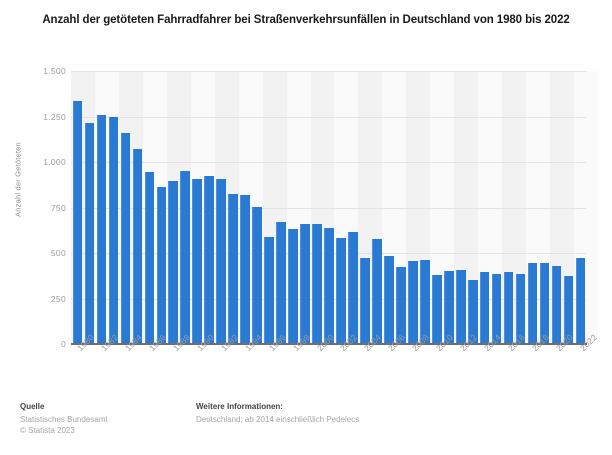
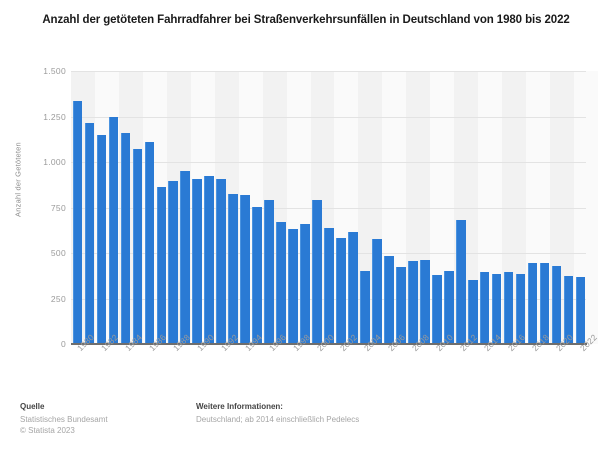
1982: 1260 -> 1150
1986: 940 -> 1110
1996: 590 -> 790
2000: 660 -> 790
2004: 480 -> 400
2012: 410 -> 680
2022: 470 -> 370
